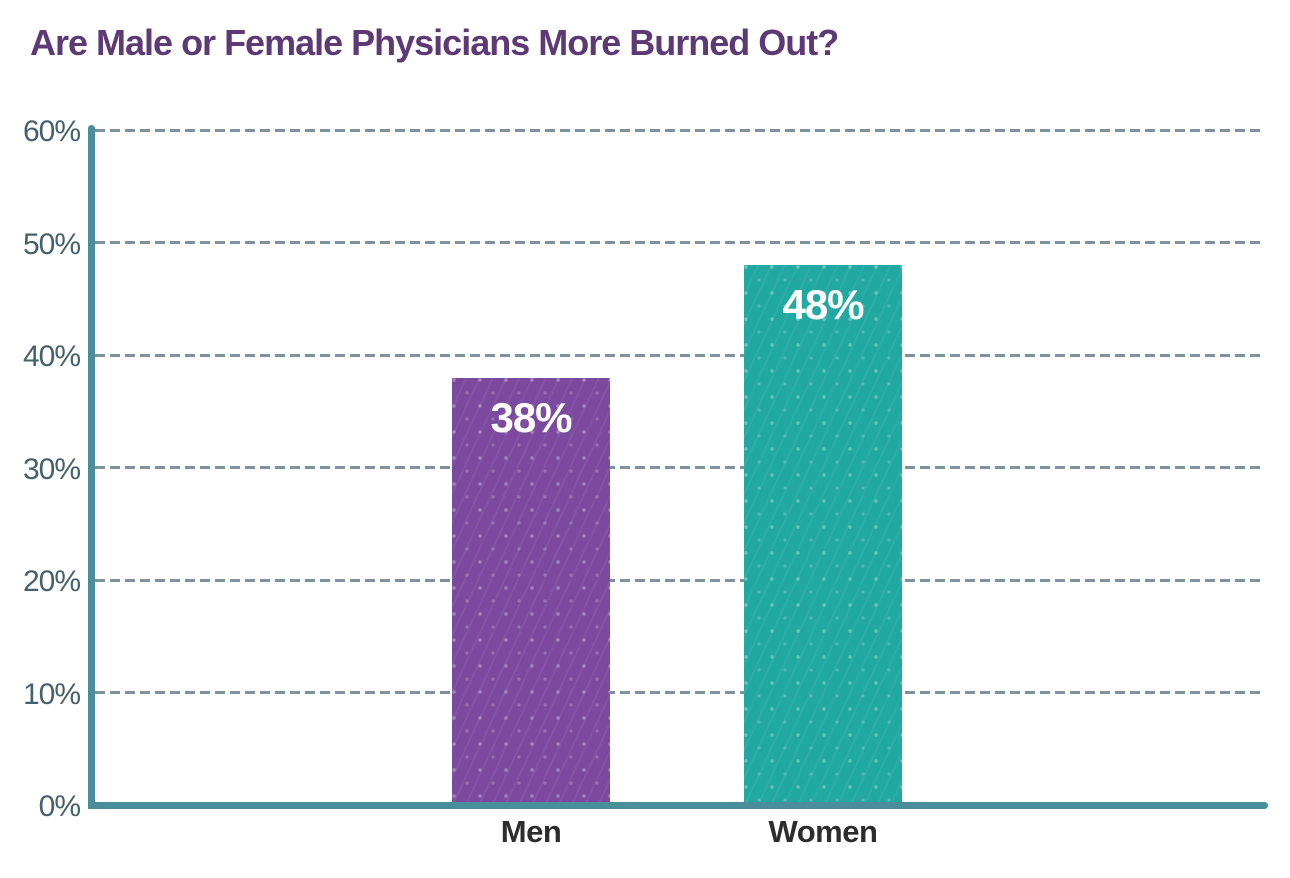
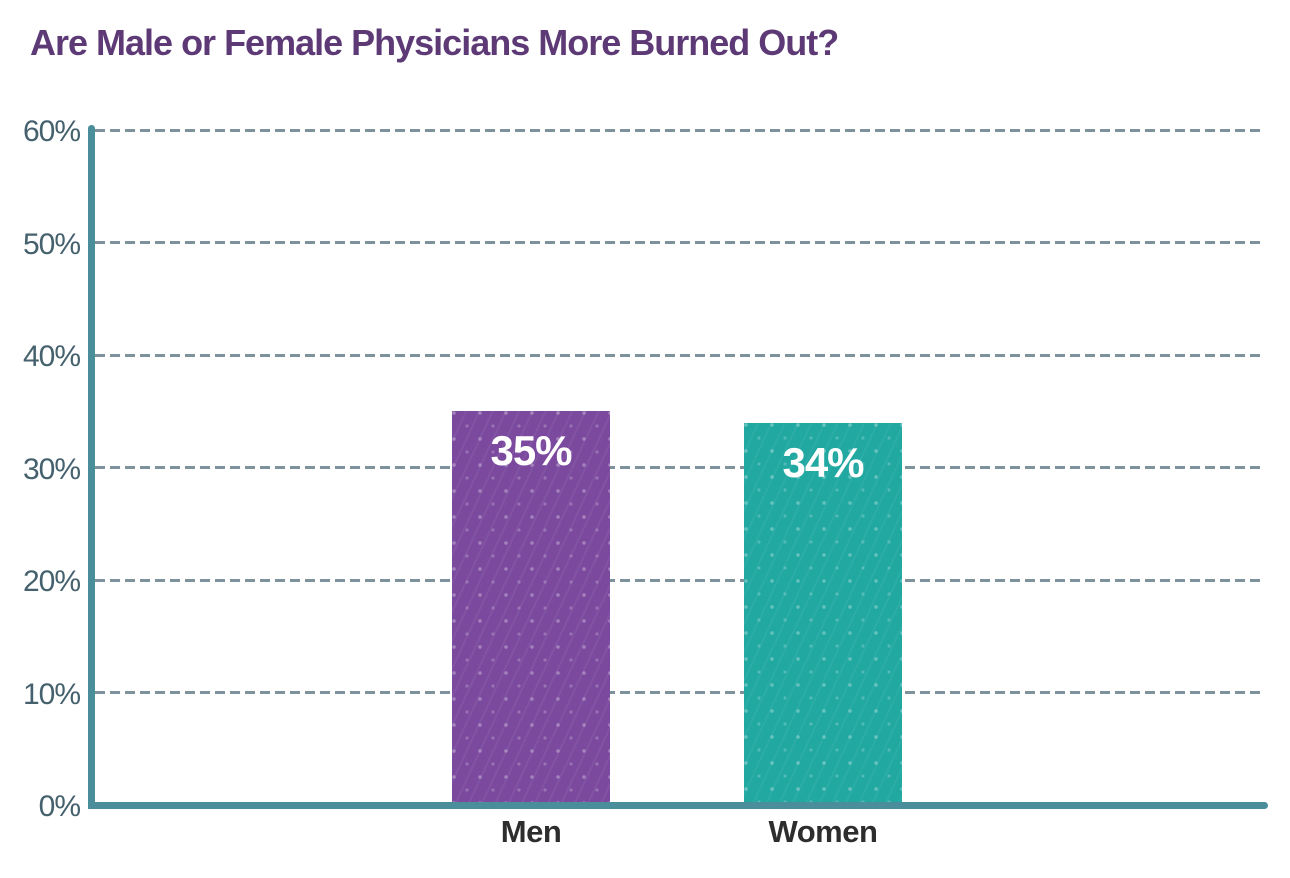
Men: 38% -> 35%
Women: 48% -> 34%
